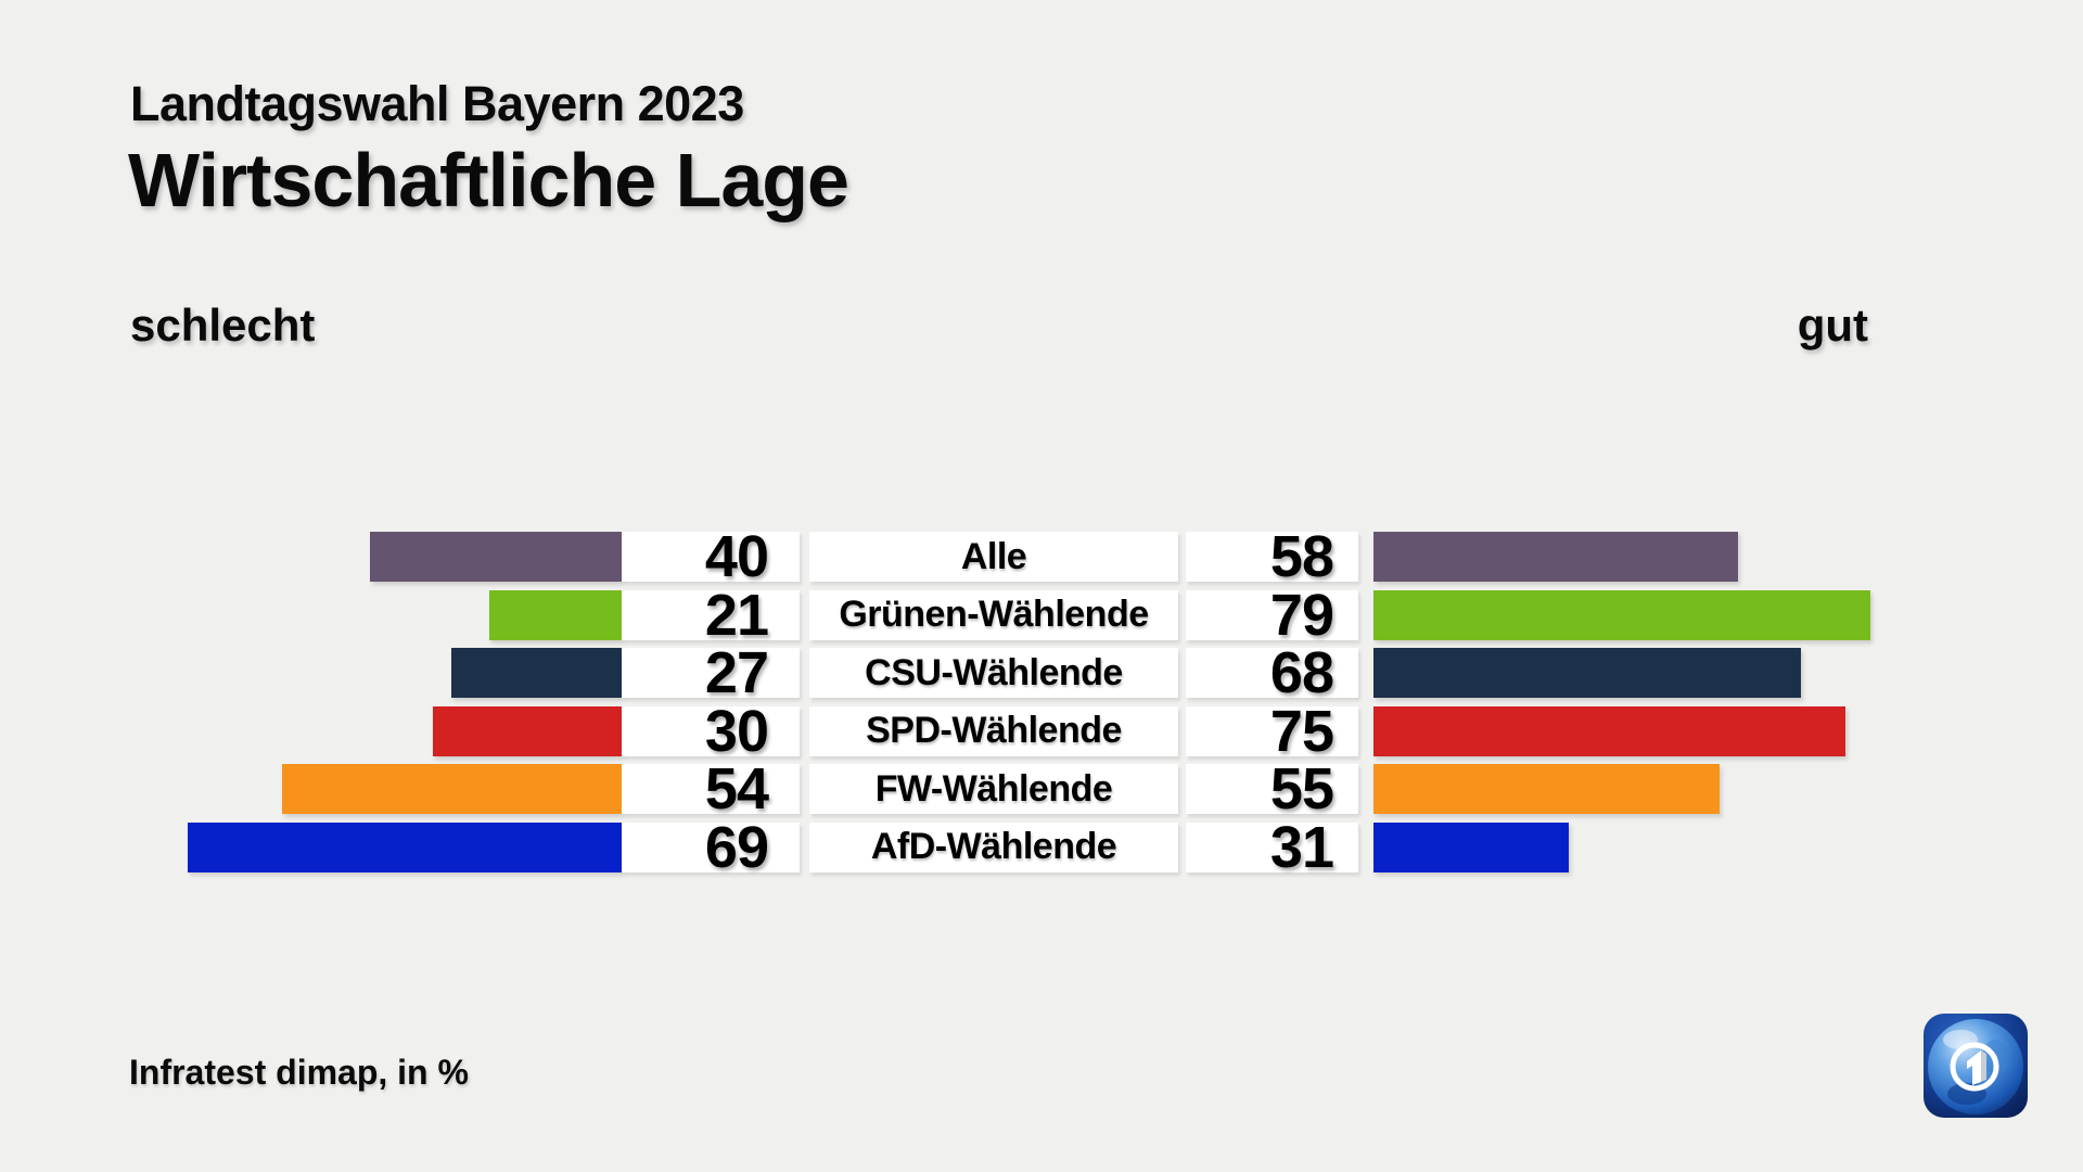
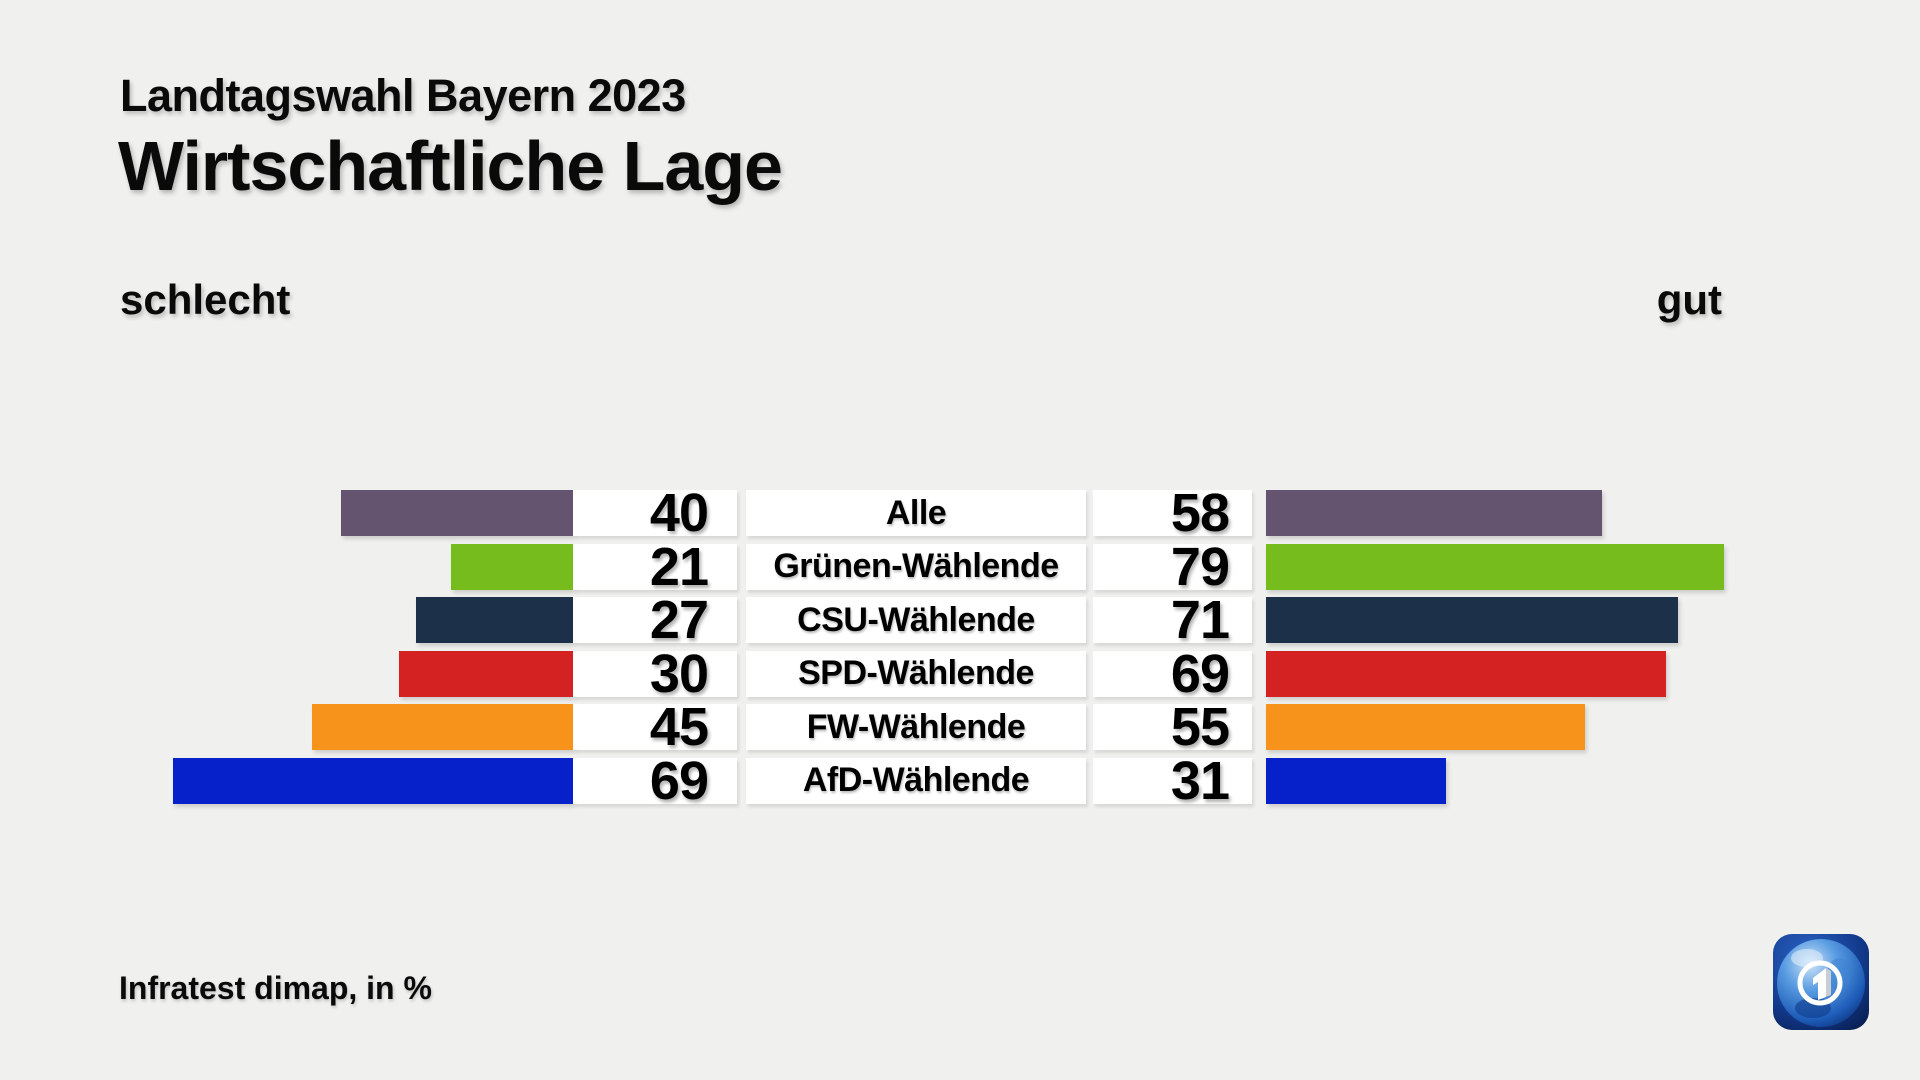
gut/CSU-Wählende: 68 -> 71
gut/SPD-Wählende: 75 -> 69
schlecht/FW-Wählende: 54 -> 45
